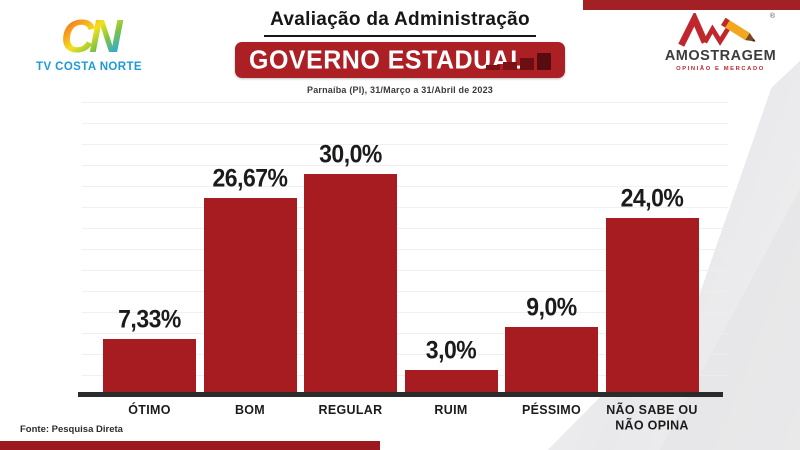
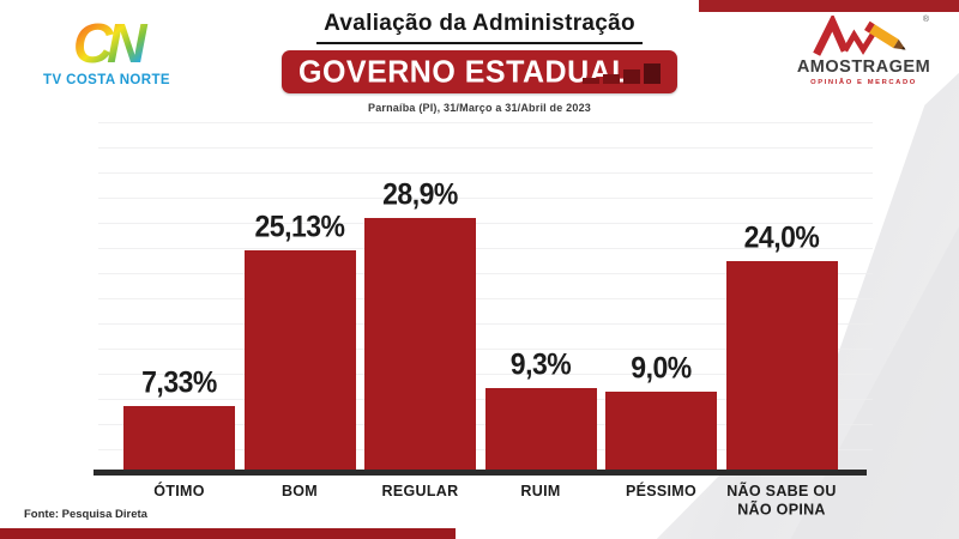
BOM: 26,67% -> 25,13%
REGULAR: 30,0% -> 28,9%
RUIM: 3,0% -> 9,3%
